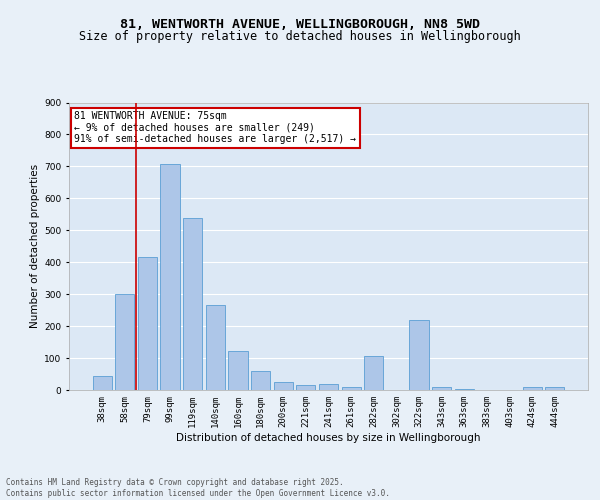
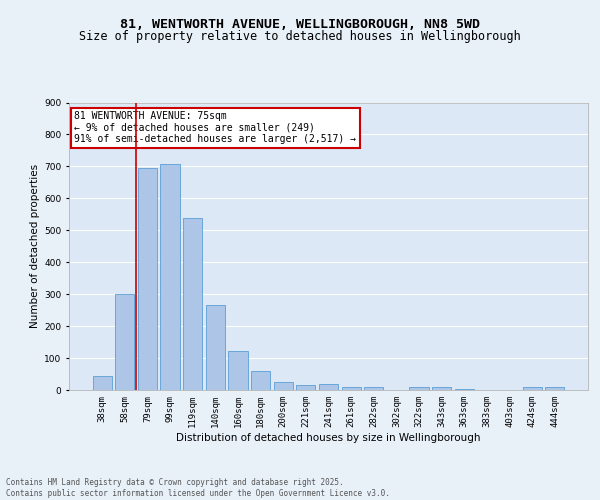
79sqm: 415 -> 695
282sqm: 105 -> 10
322sqm: 220 -> 8
